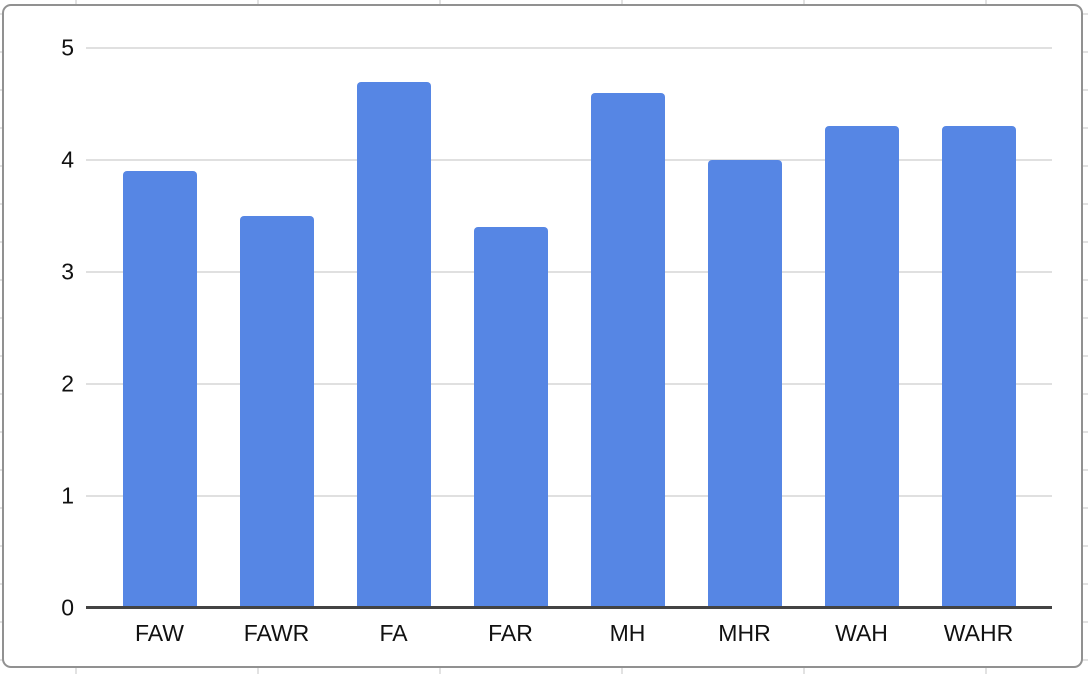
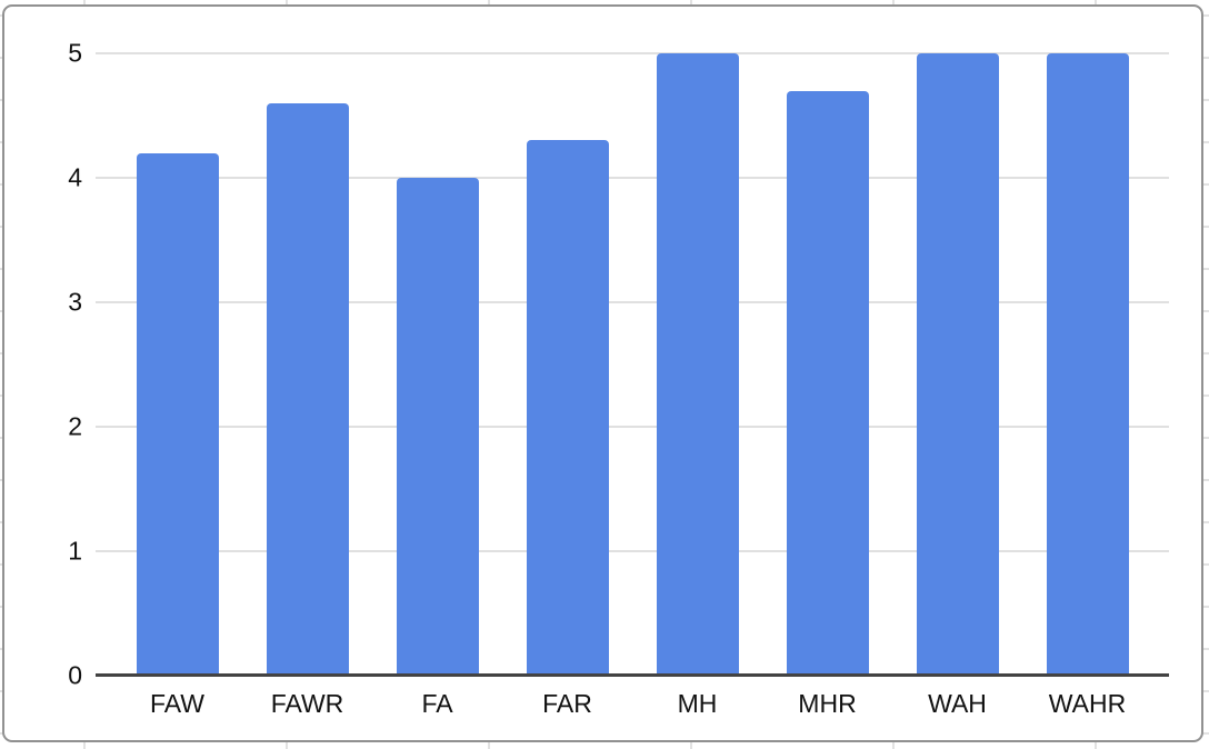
FAW: 3.9 -> 4.2
FAWR: 3.5 -> 4.6
FA: 4.7 -> 4.0
FAR: 3.4 -> 4.3
MH: 4.6 -> 5.0
MHR: 4.0 -> 4.7
WAH: 4.3 -> 5.0
WAHR: 4.3 -> 5.0
